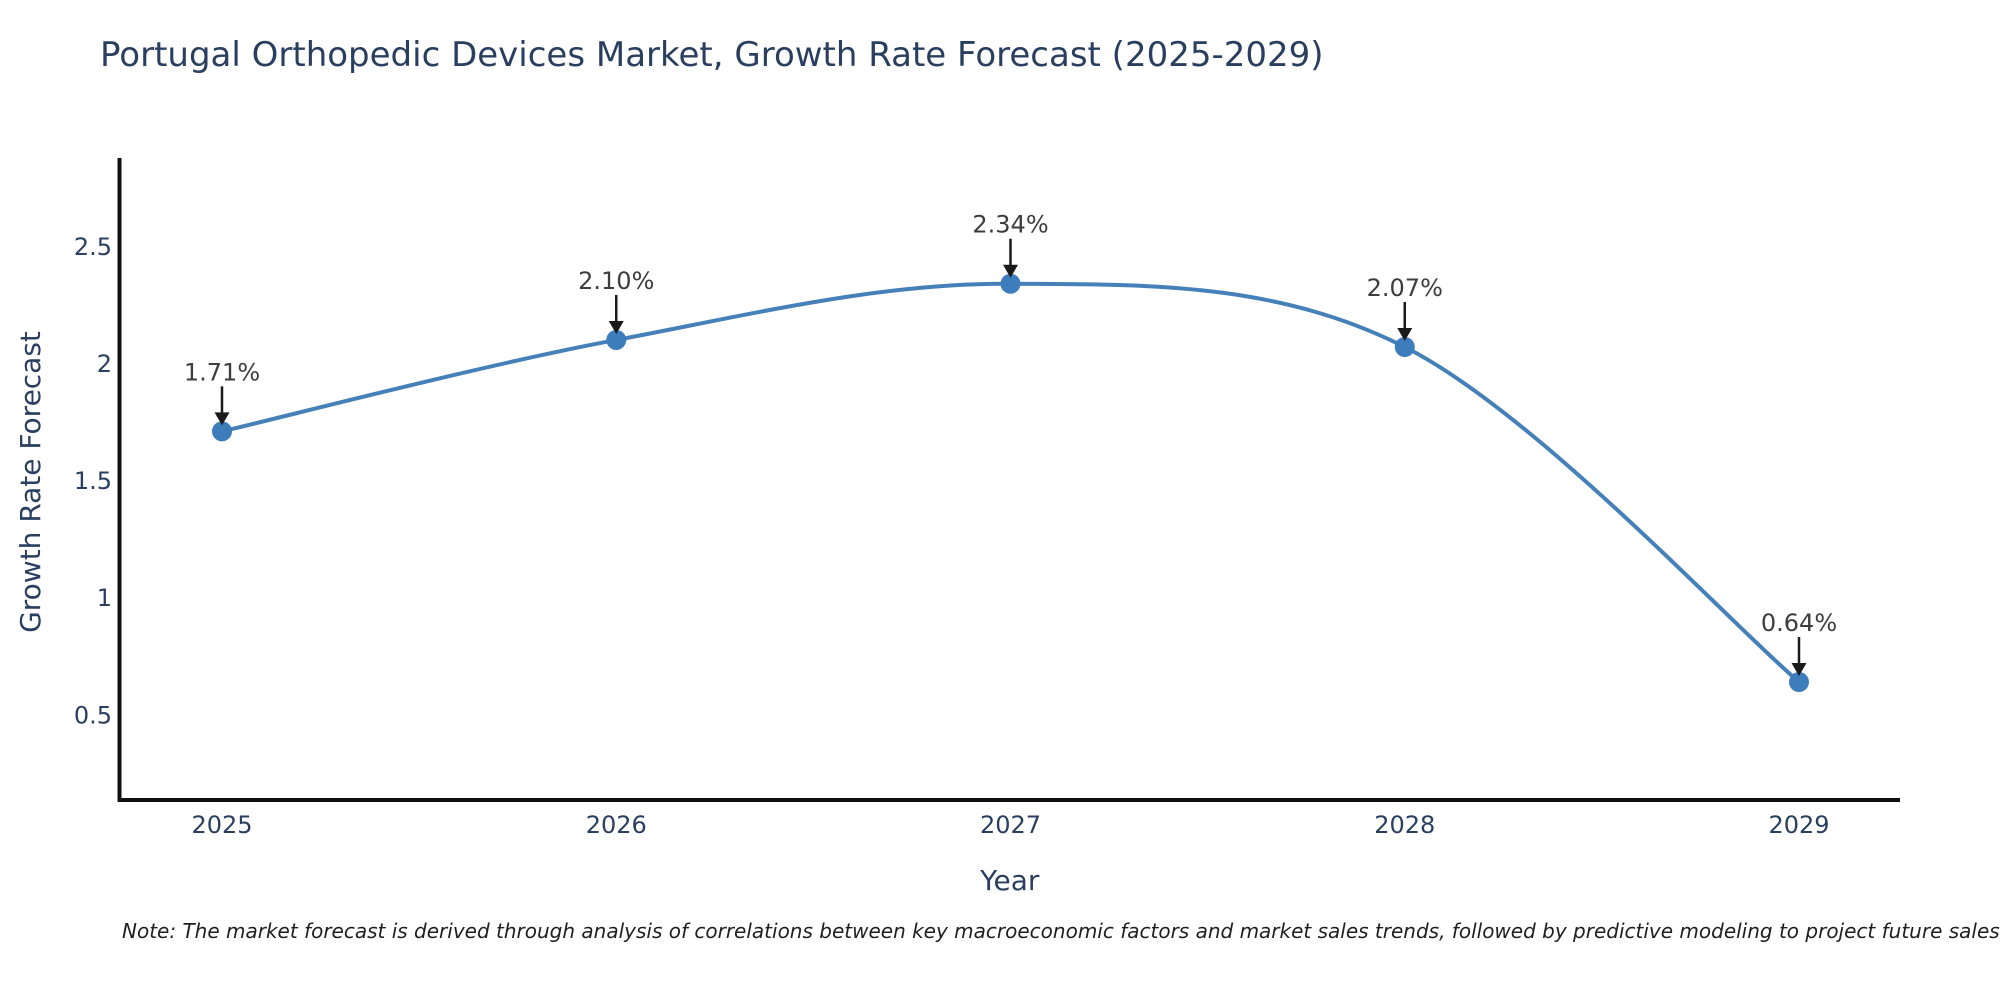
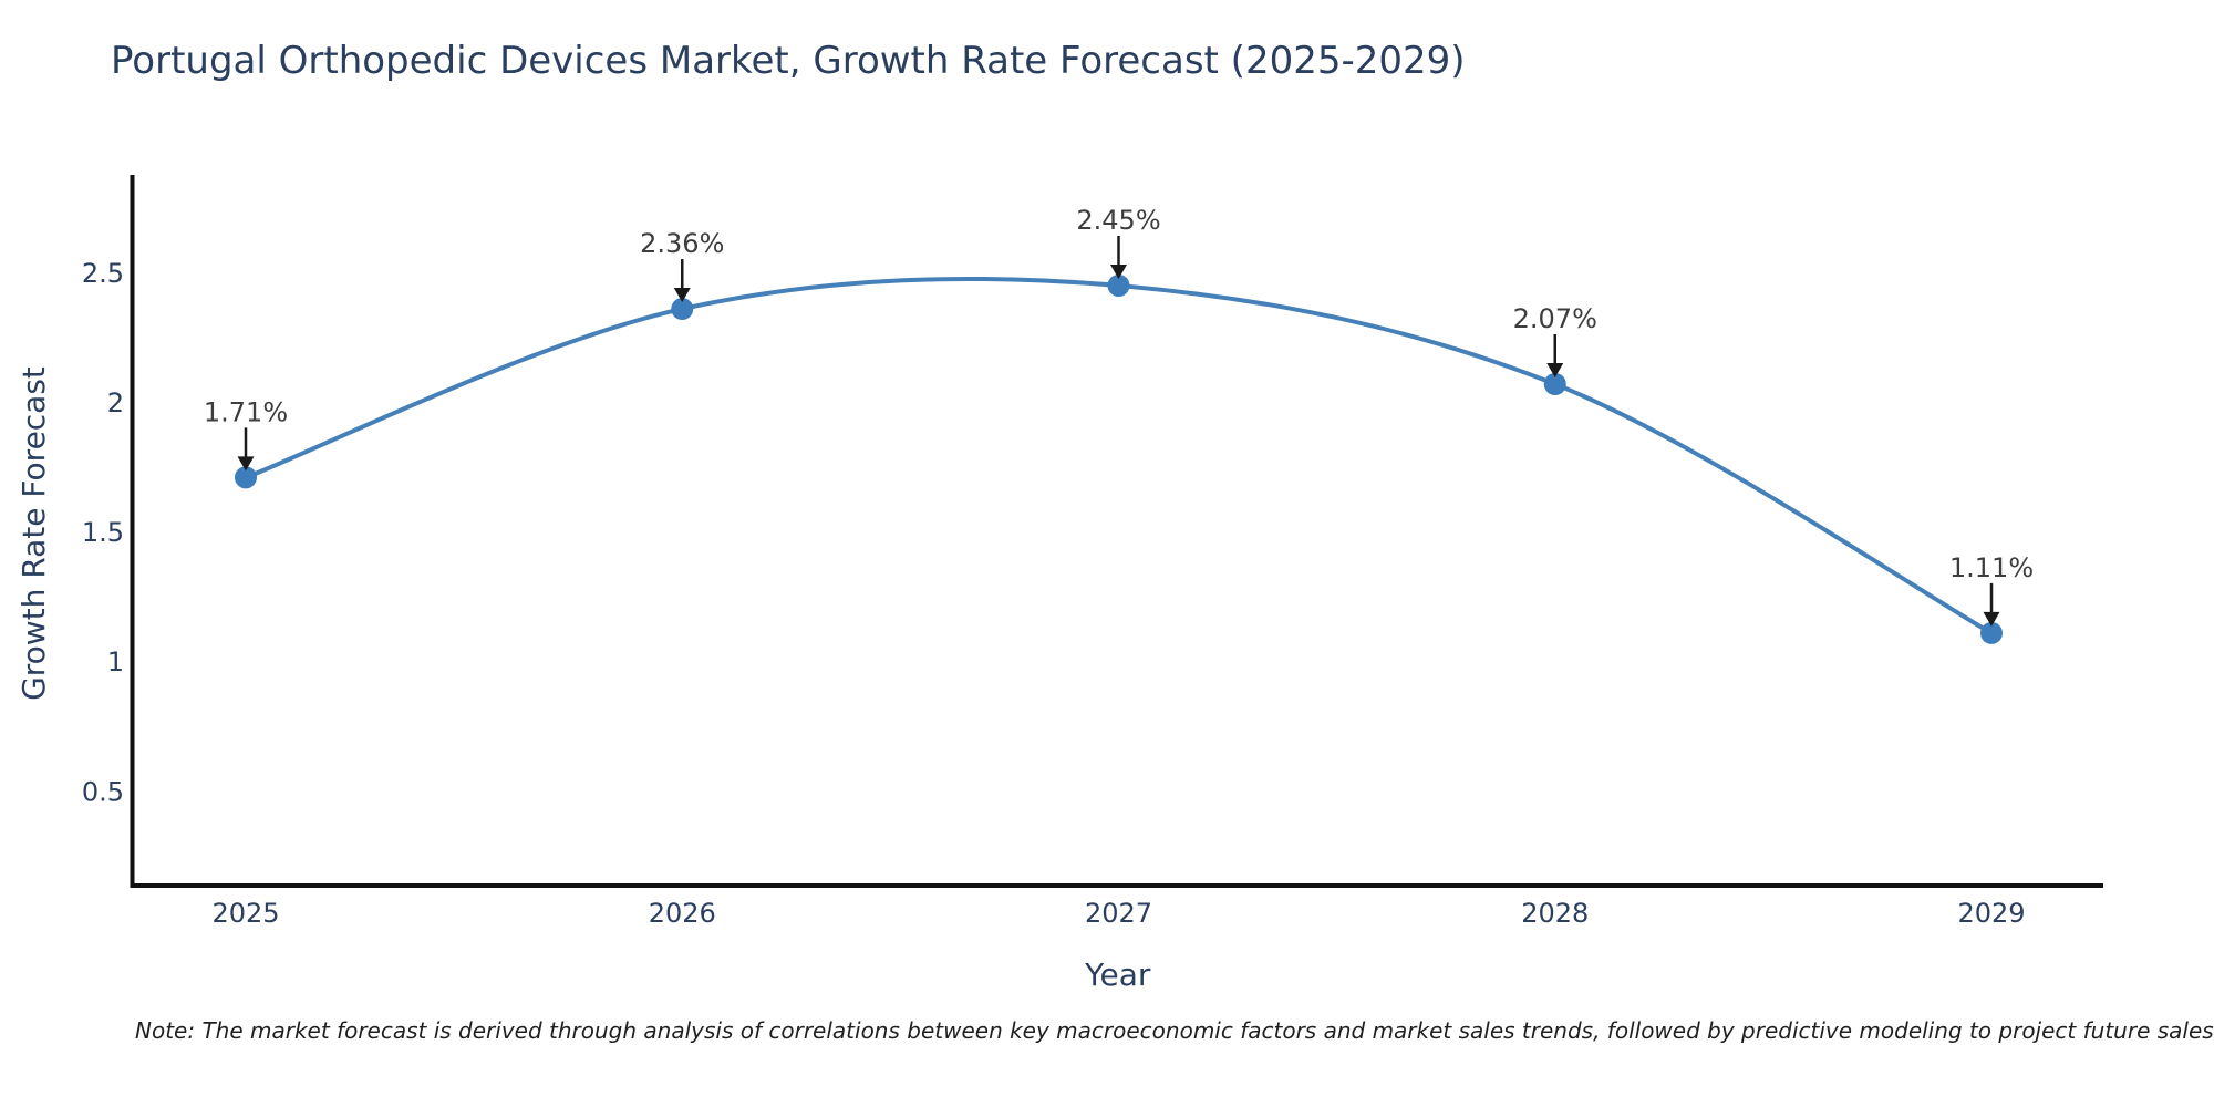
2026: 2.10% -> 2.36%
2027: 2.34% -> 2.45%
2029: 0.64% -> 1.11%
